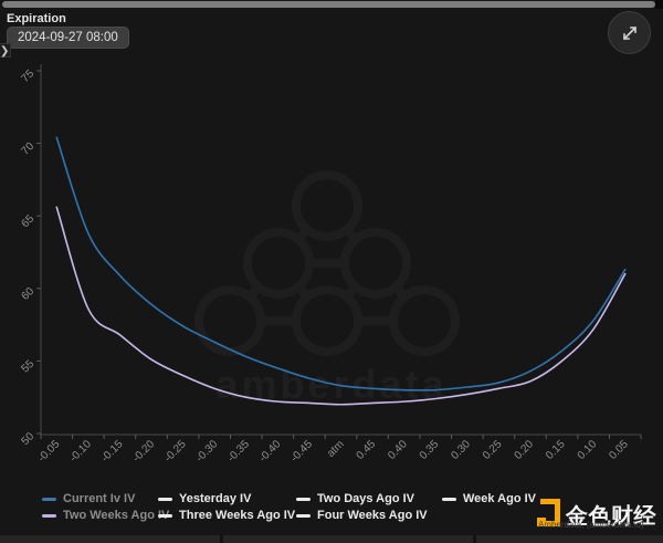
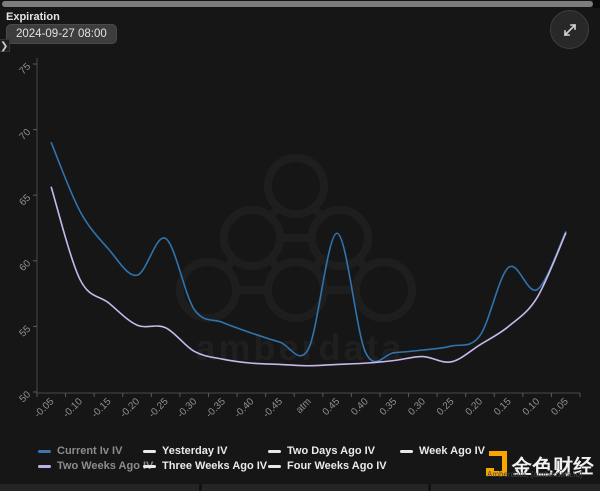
Current Iv IV/-0.05: 70.4 -> 69.0
Current Iv IV/-0.25: 57.4 -> 61.7
Two Weeks Ago IV/-0.25: 54.0 -> 54.9
Current Iv IV/0.45: 53.1 -> 62.1
Two Weeks Ago IV/0.25: 53.1 -> 52.3
Current Iv IV/0.15: 55.7 -> 59.5
Current Iv IV/0.05: 61.3 -> 62.2
Two Weeks Ago IV/0.05: 61.0 -> 62.1
